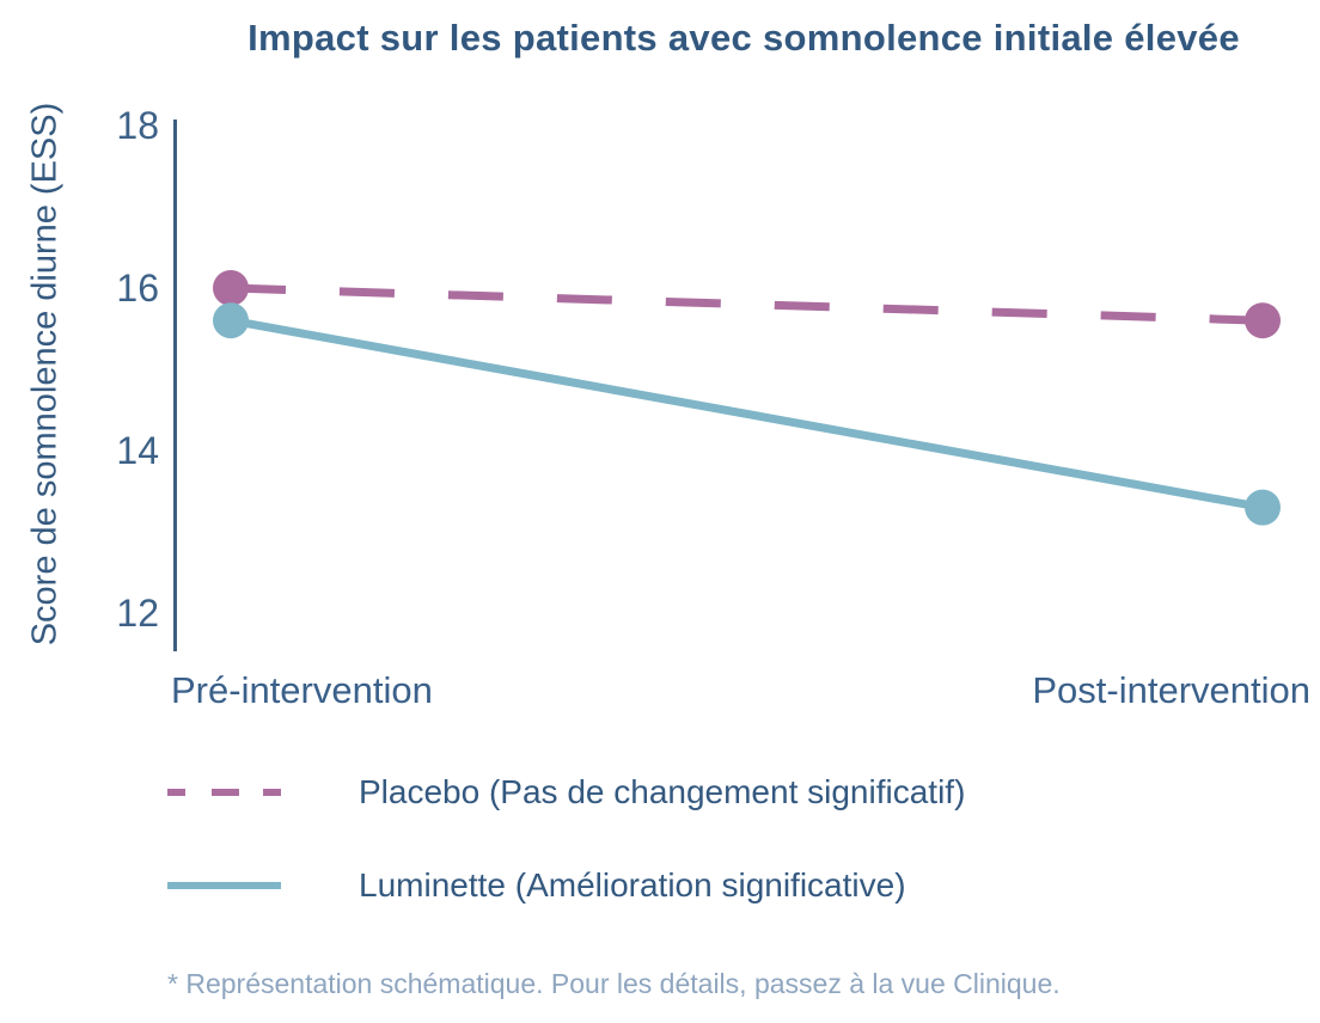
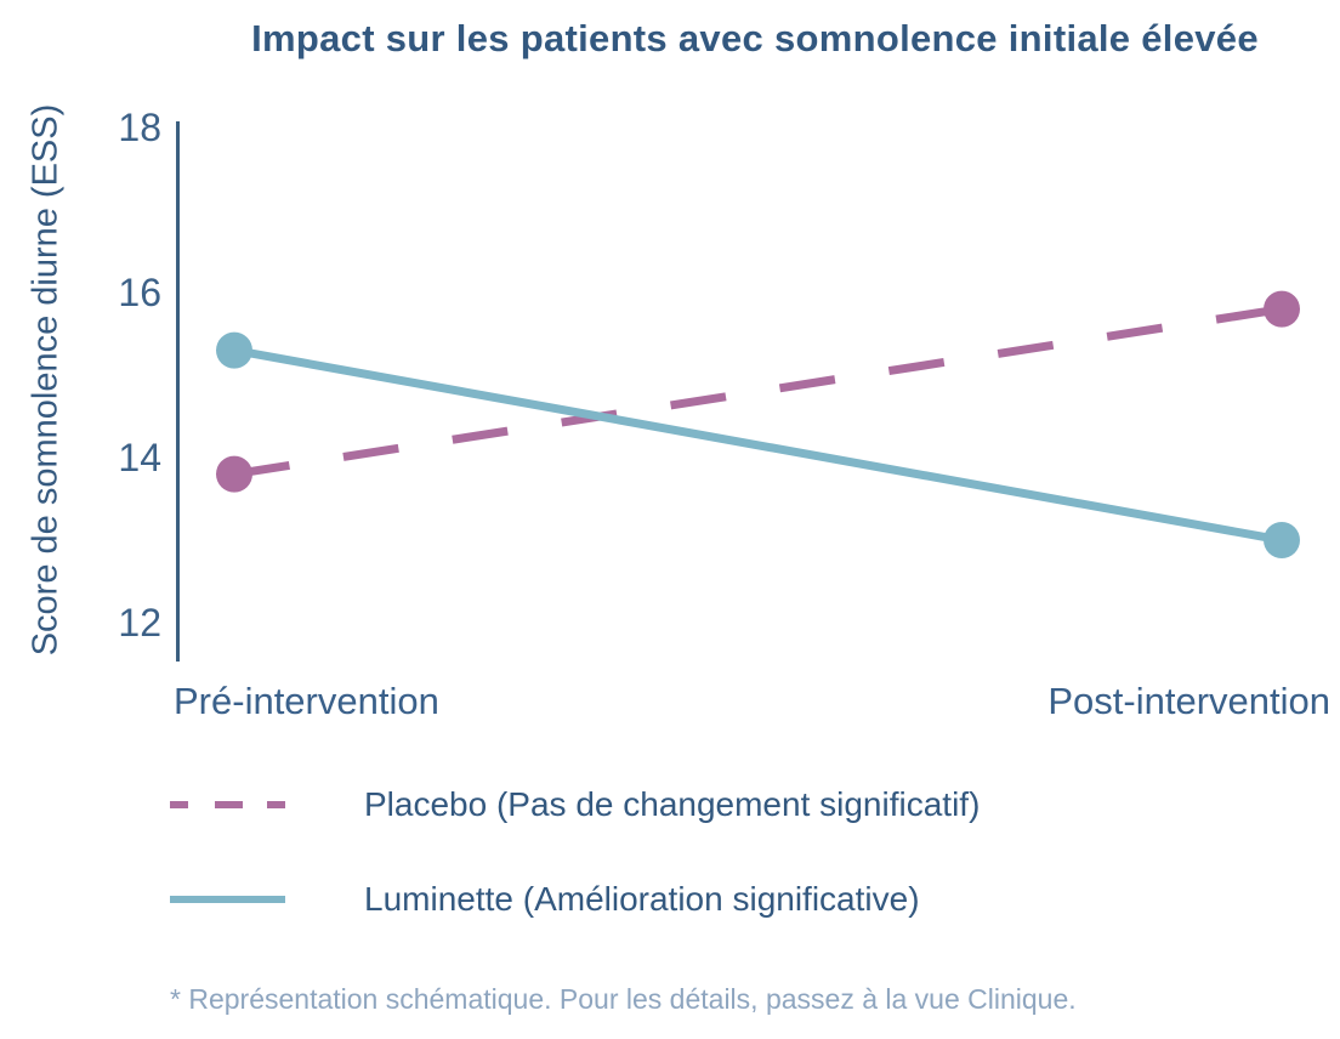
Placebo (Pas de changement significatif)/Pré-intervention: 16.0 -> 13.8
Luminette (Amélioration significative)/Pré-intervention: 15.6 -> 15.3
Placebo (Pas de changement significatif)/Post-intervention: 15.6 -> 15.8
Luminette (Amélioration significative)/Post-intervention: 13.3 -> 13.0
